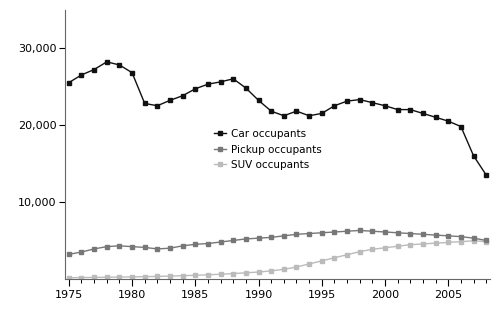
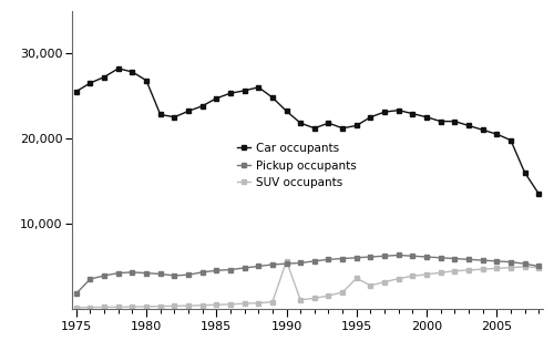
Pickup occupants/1975: 3,200 -> 1,800
SUV occupants/1990: 900 -> 5,600
SUV occupants/1995: 2,400 -> 3,600
